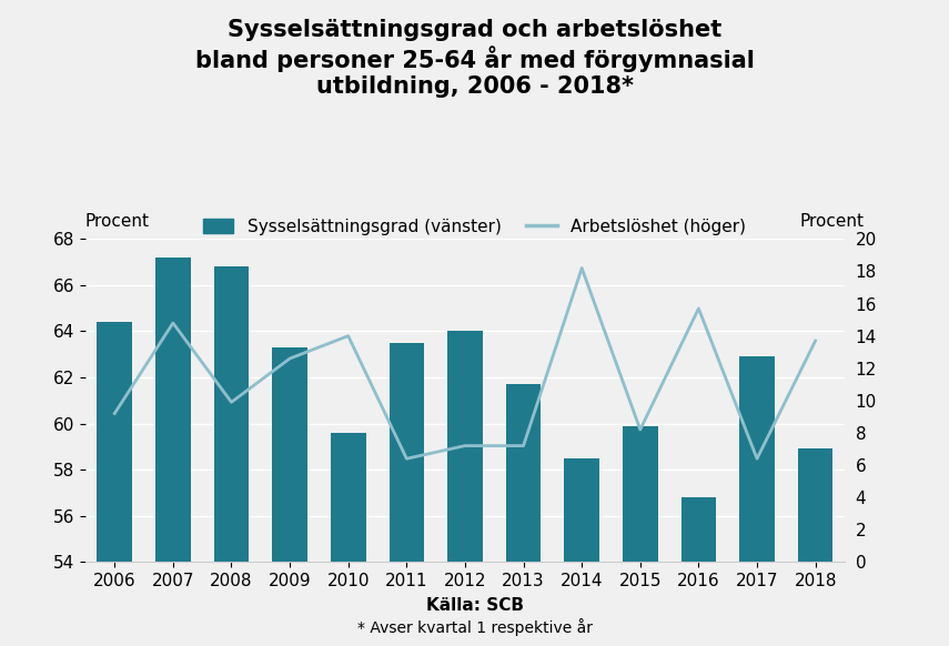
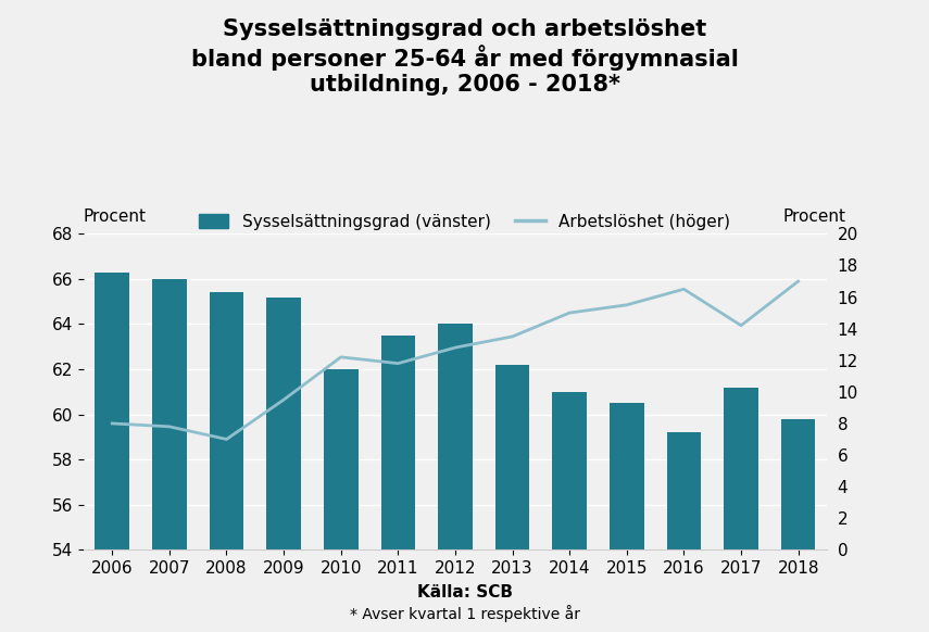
Sysselsättningsgrad (vänster)/2006: 64.4 -> 66.3
Arbetslöshet (höger)/2006: 9.2 -> 8.0
Sysselsättningsgrad (vänster)/2007: 67.2 -> 66.0
Arbetslöshet (höger)/2007: 14.8 -> 7.8
Sysselsättningsgrad (vänster)/2008: 66.8 -> 65.4
Arbetslöshet (höger)/2008: 9.9 -> 7.0
Sysselsättningsgrad (vänster)/2009: 63.3 -> 65.2
Arbetslöshet (höger)/2009: 12.6 -> 9.5
Sysselsättningsgrad (vänster)/2010: 59.6 -> 62.0
Arbetslöshet (höger)/2010: 14.0 -> 12.2
Arbetslöshet (höger)/2011: 6.4 -> 11.8
Arbetslöshet (höger)/2012: 7.2 -> 12.8
Sysselsättningsgrad (vänster)/2013: 61.7 -> 62.2
Arbetslöshet (höger)/2013: 7.2 -> 13.5
Sysselsättningsgrad (vänster)/2014: 58.5 -> 61.0
Arbetslöshet (höger)/2014: 18.2 -> 15.0
Sysselsättningsgrad (vänster)/2015: 59.9 -> 60.5
Arbetslöshet (höger)/2015: 8.2 -> 15.5
Sysselsättningsgrad (vänster)/2016: 56.8 -> 59.2
Arbetslöshet (höger)/2016: 15.7 -> 16.5
Sysselsättningsgrad (vänster)/2017: 62.9 -> 61.2
Arbetslöshet (höger)/2017: 6.4 -> 14.2
Sysselsättningsgrad (vänster)/2018: 58.9 -> 59.8
Arbetslöshet (höger)/2018: 13.7 -> 17.0
